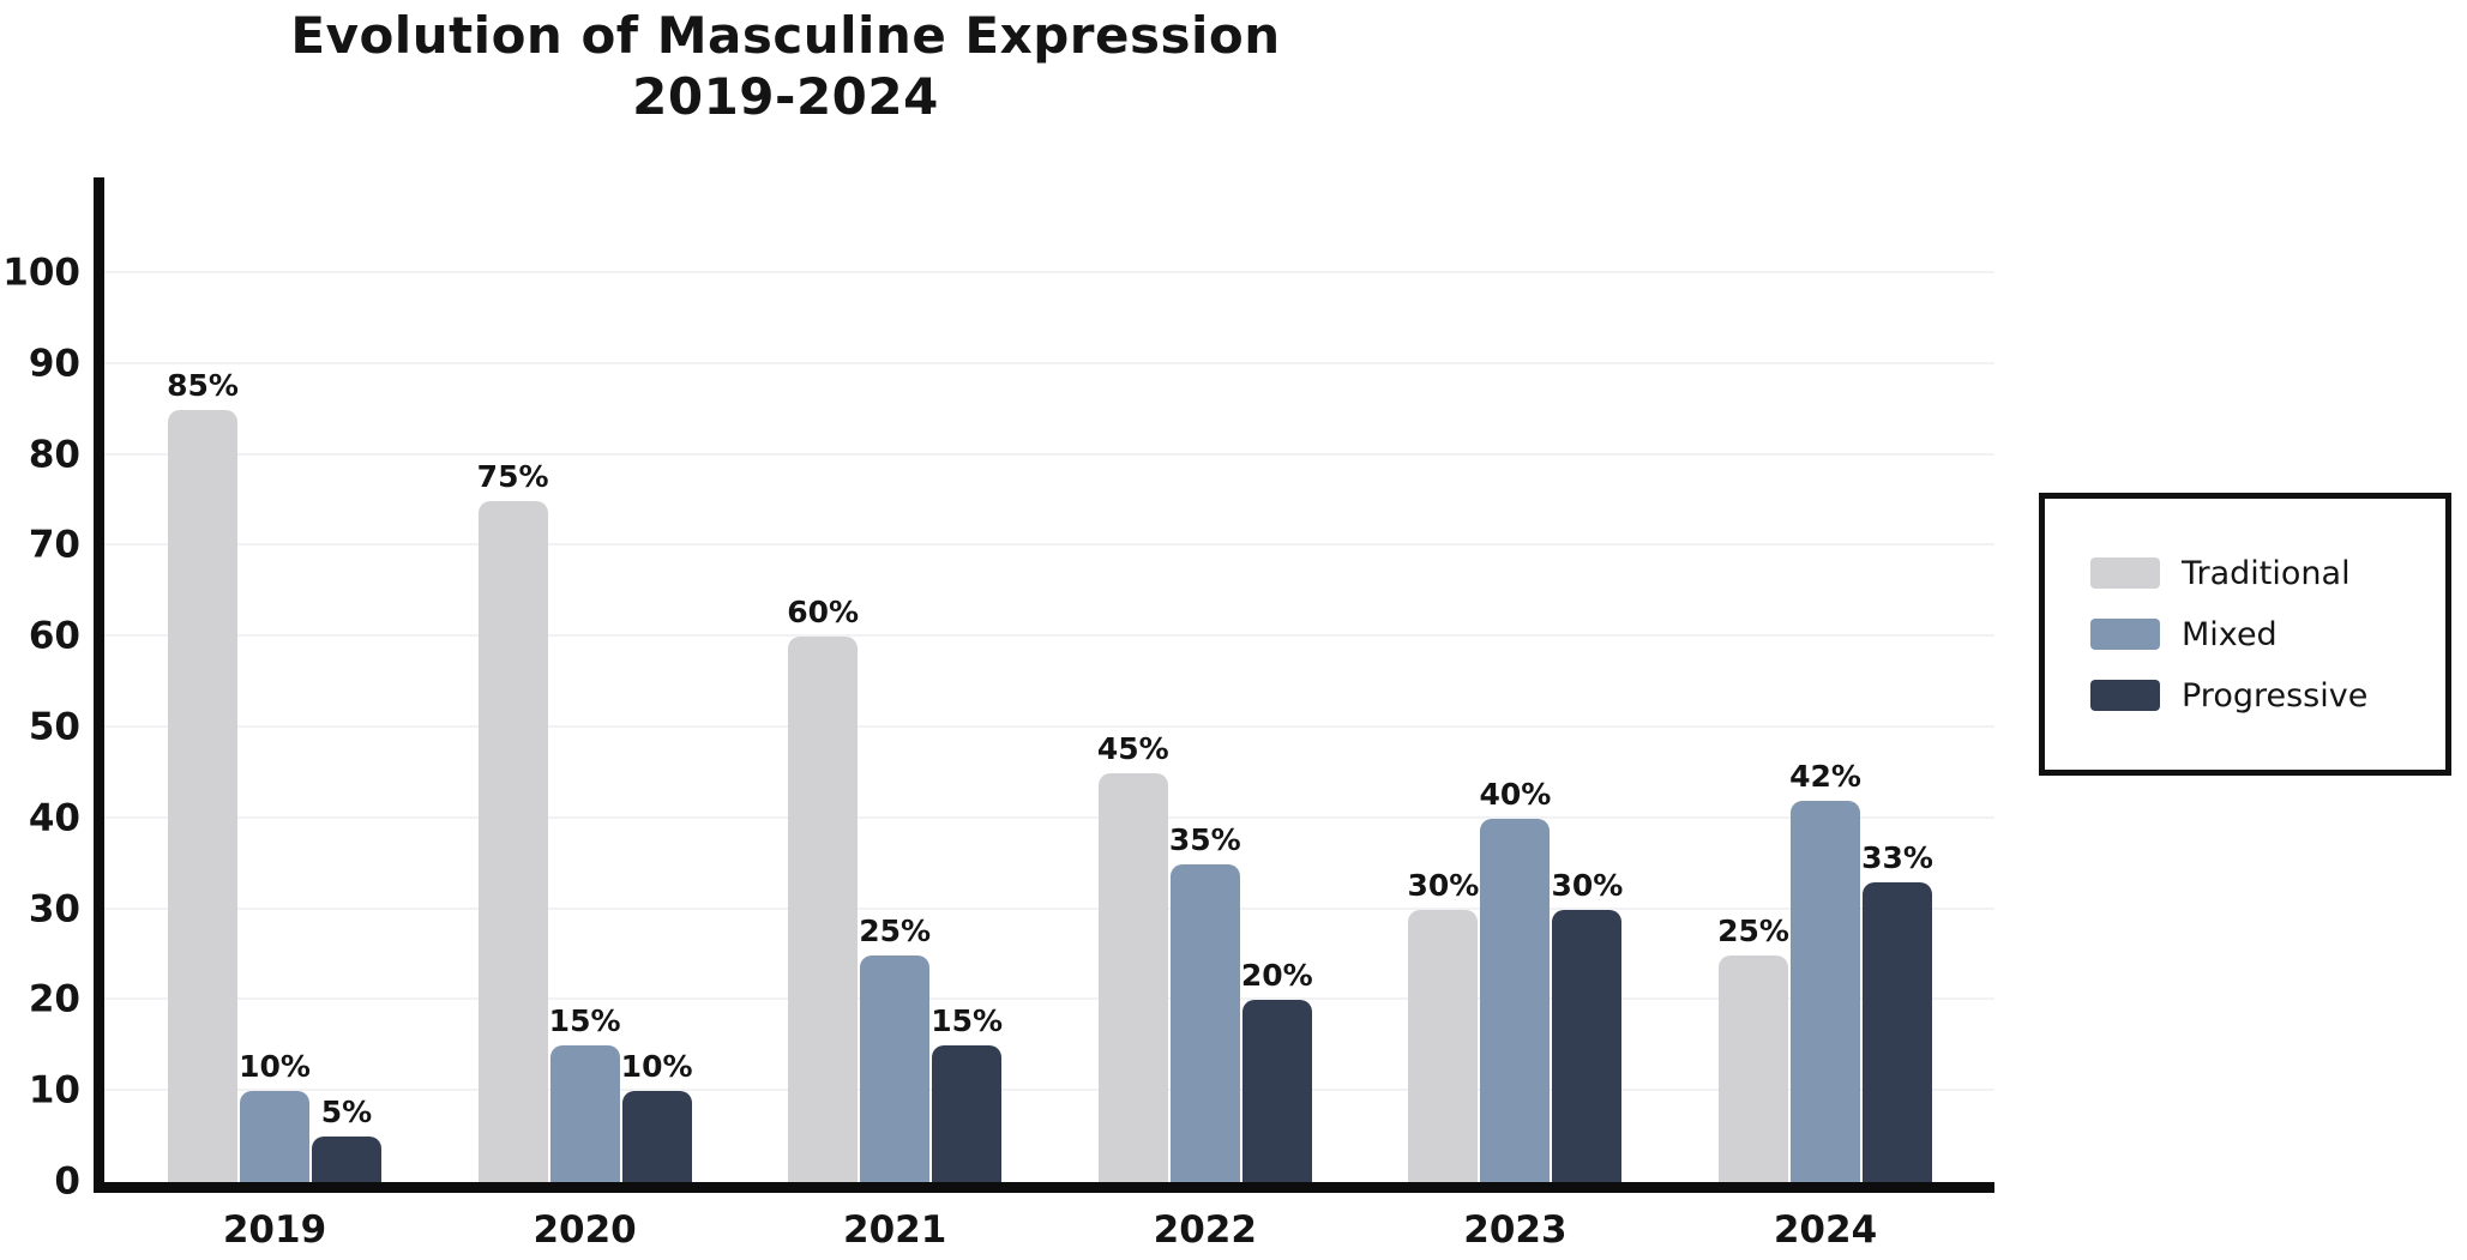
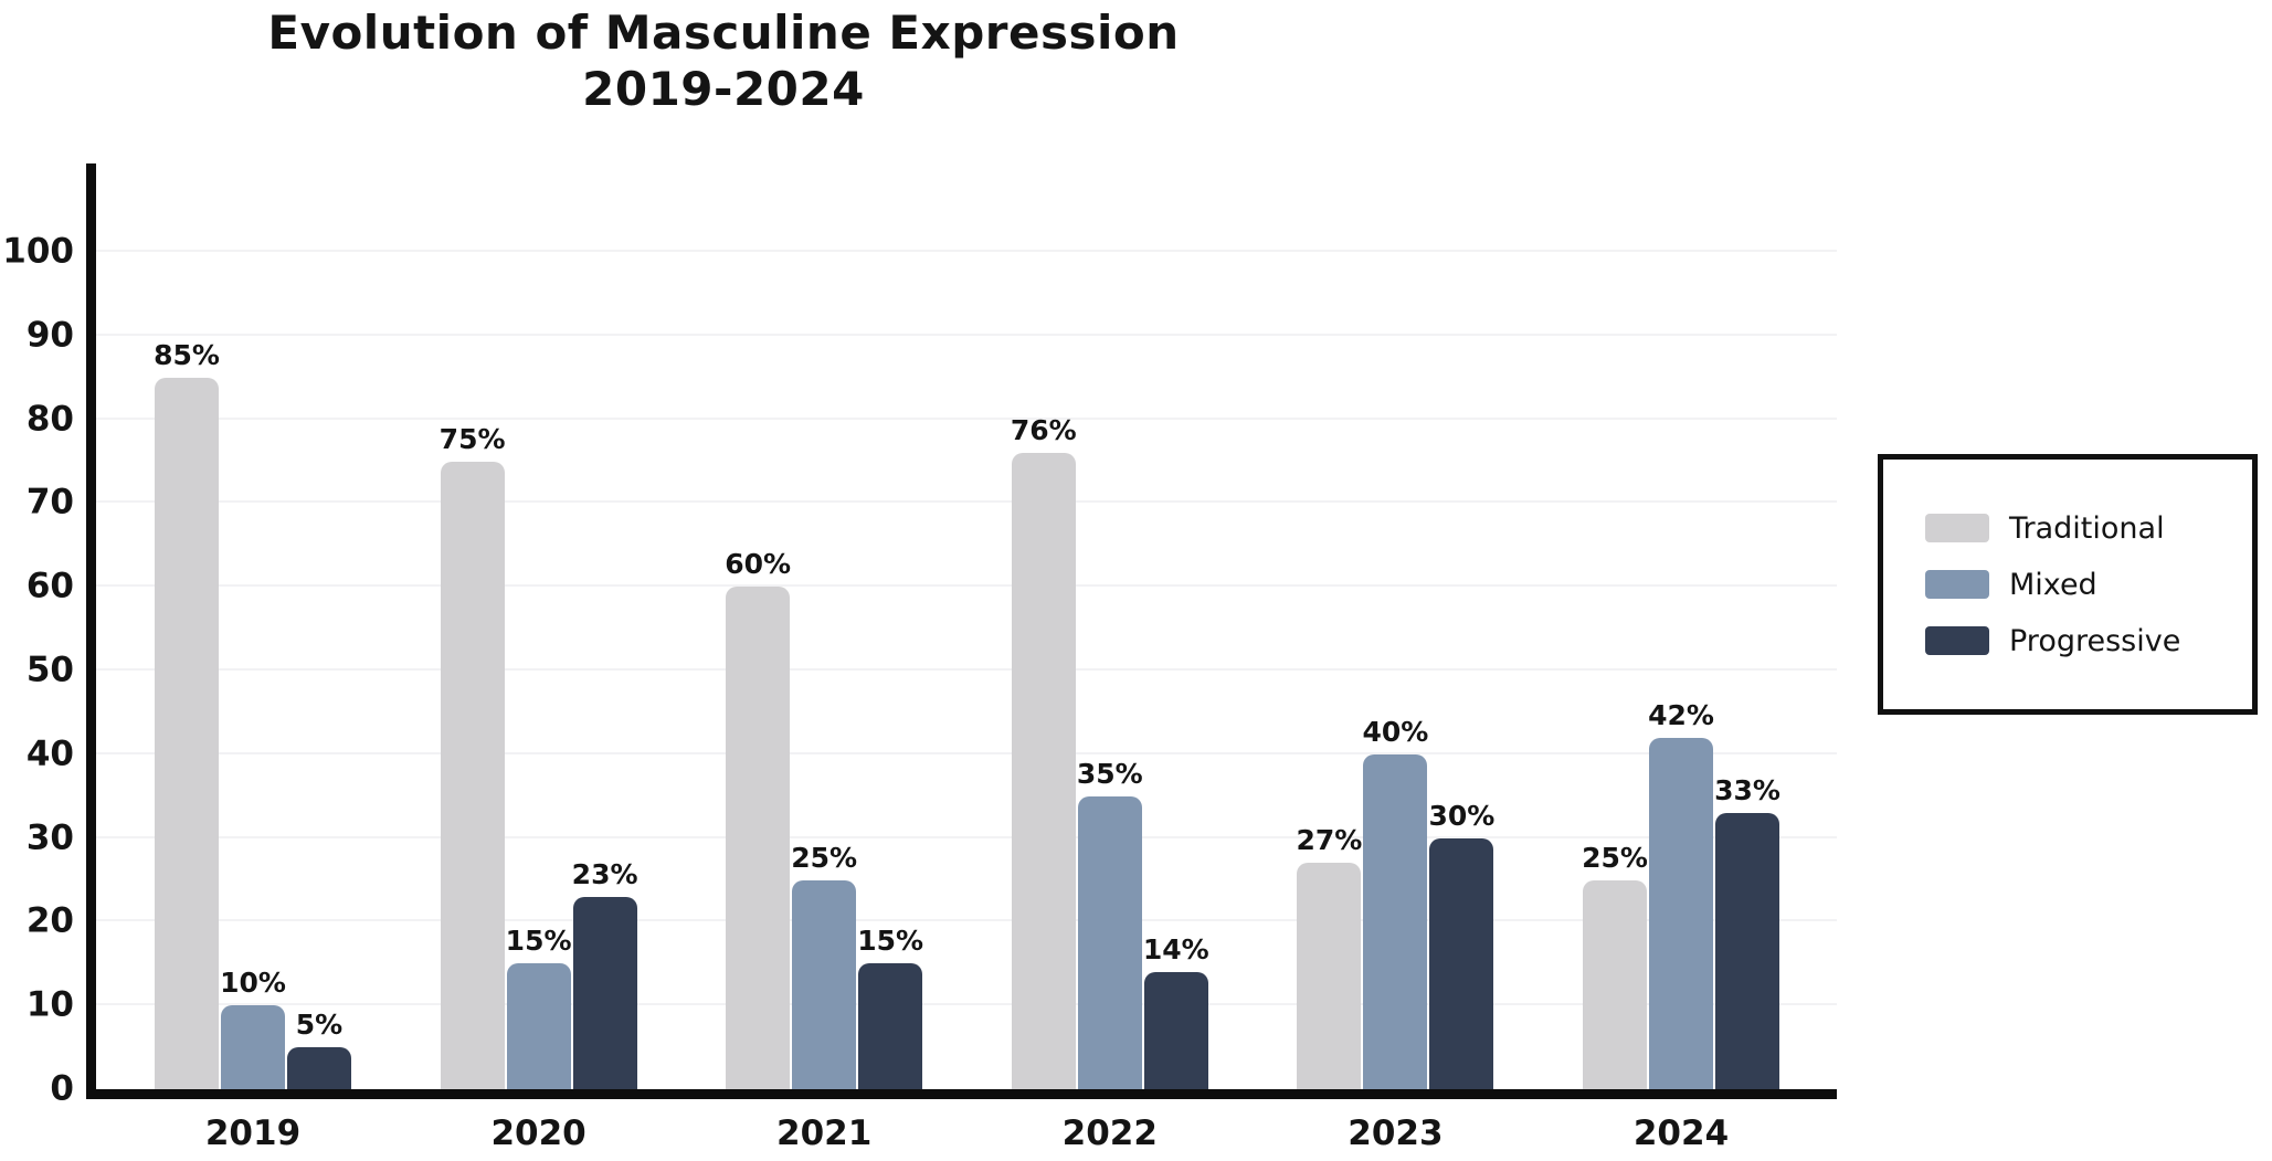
Progressive/2020: 10% -> 23%
Traditional/2022: 45% -> 76%
Progressive/2022: 20% -> 14%
Traditional/2023: 30% -> 27%
